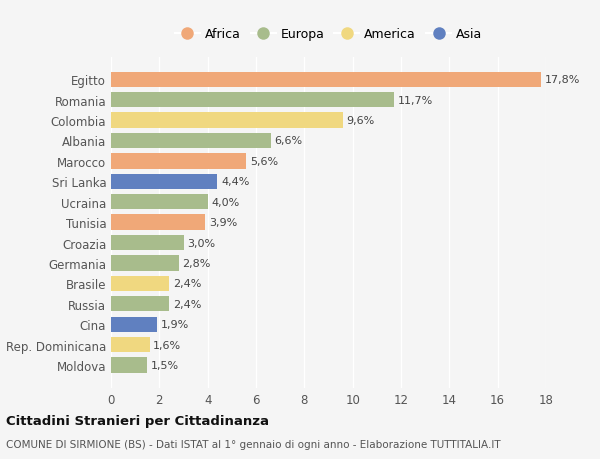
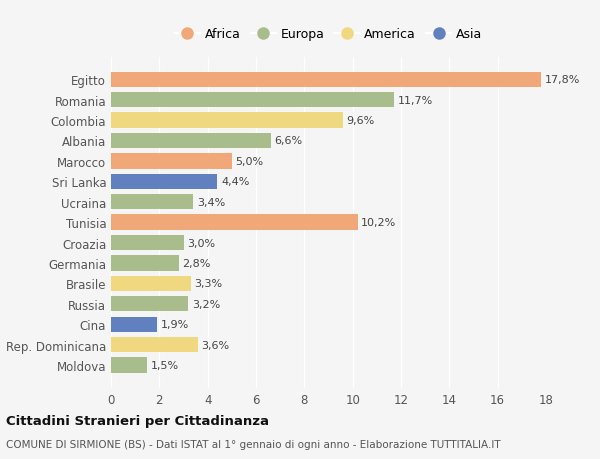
Marocco: 5,6% -> 5,0%
Ucraina: 4,0% -> 3,4%
Tunisia: 3,9% -> 10,2%
Brasile: 2,4% -> 3,3%
Russia: 2,4% -> 3,2%
Rep. Dominicana: 1,6% -> 3,6%
